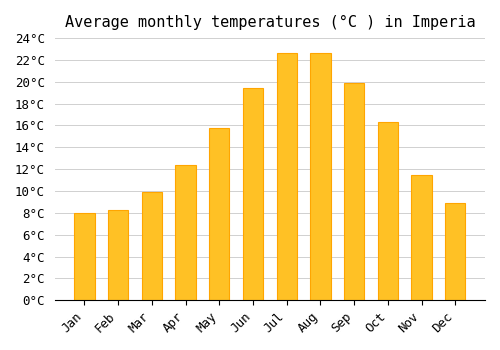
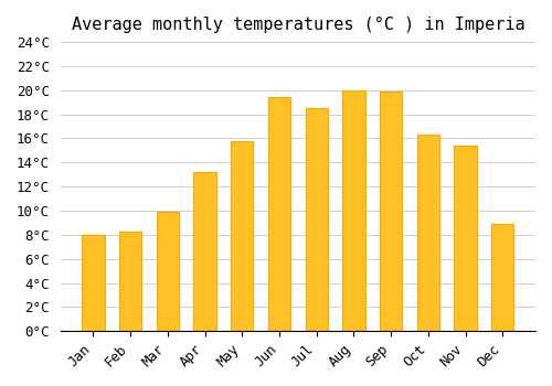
Apr: 12.4°C -> 13.2°C
Jul: 22.6°C -> 18.5°C
Aug: 22.6°C -> 20.0°C
Nov: 11.5°C -> 15.4°C
